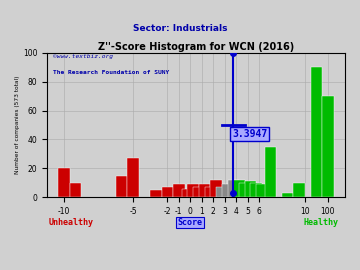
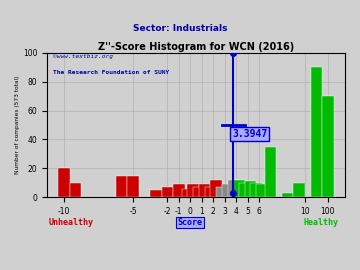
-5: 27 -> 15
